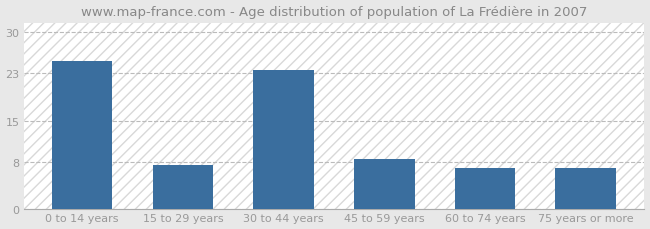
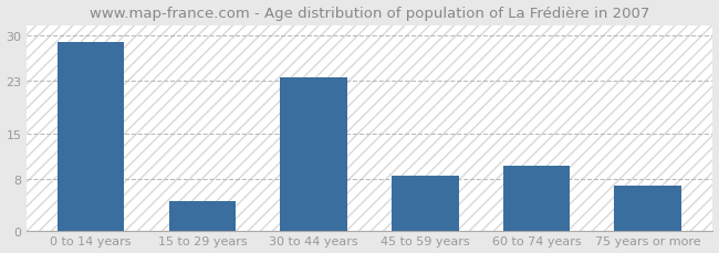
0 to 14 years: 25.0 -> 29.0
15 to 29 years: 7.5 -> 4.6
60 to 74 years: 7.0 -> 10.0
